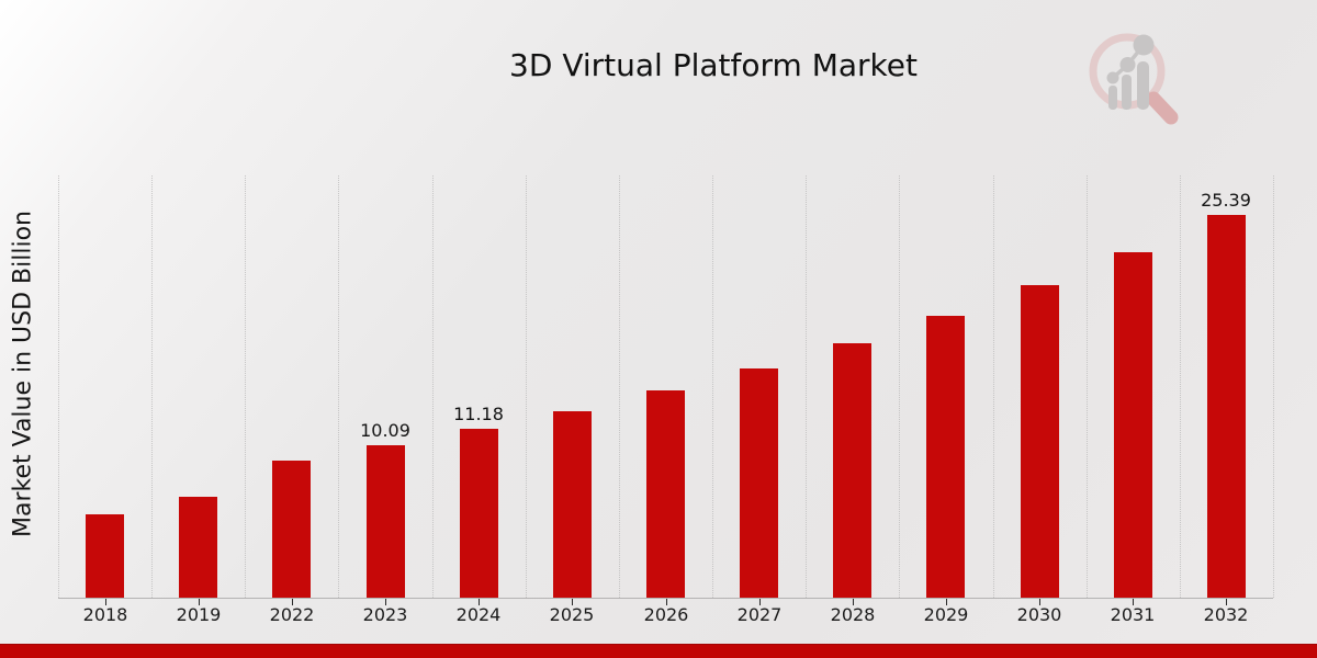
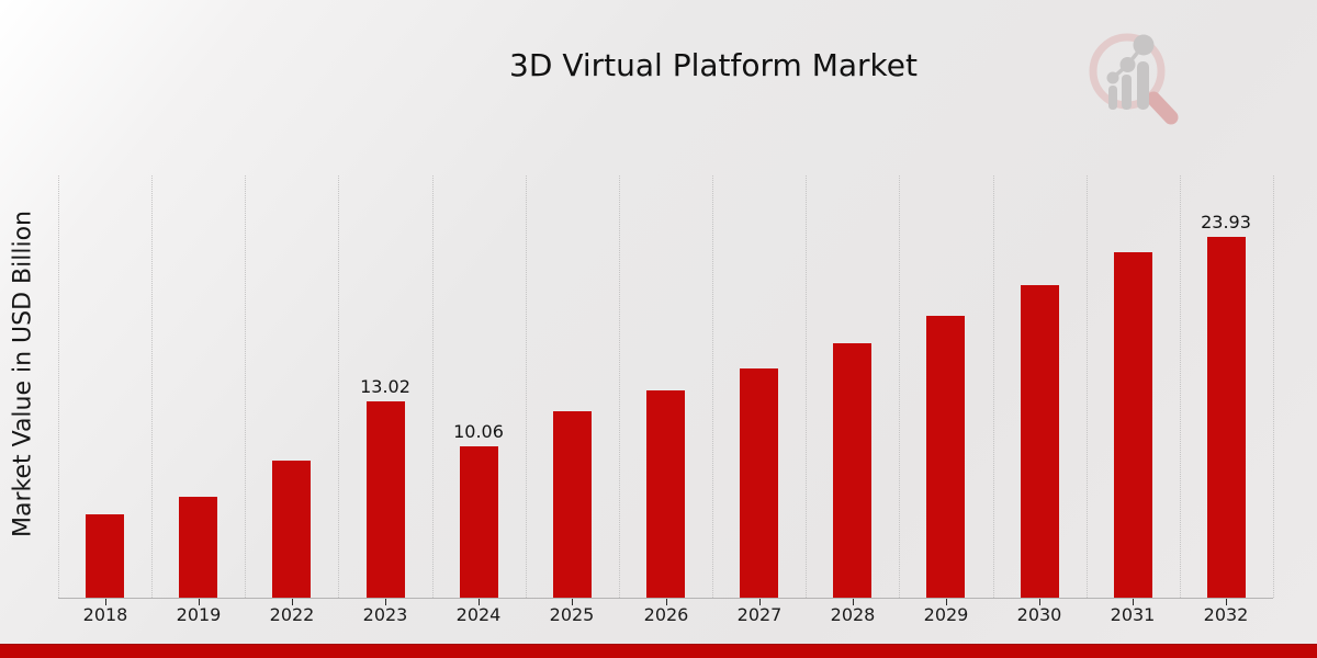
2023: 10.09 -> 13.02
2024: 11.18 -> 10.06
2032: 25.39 -> 23.93
